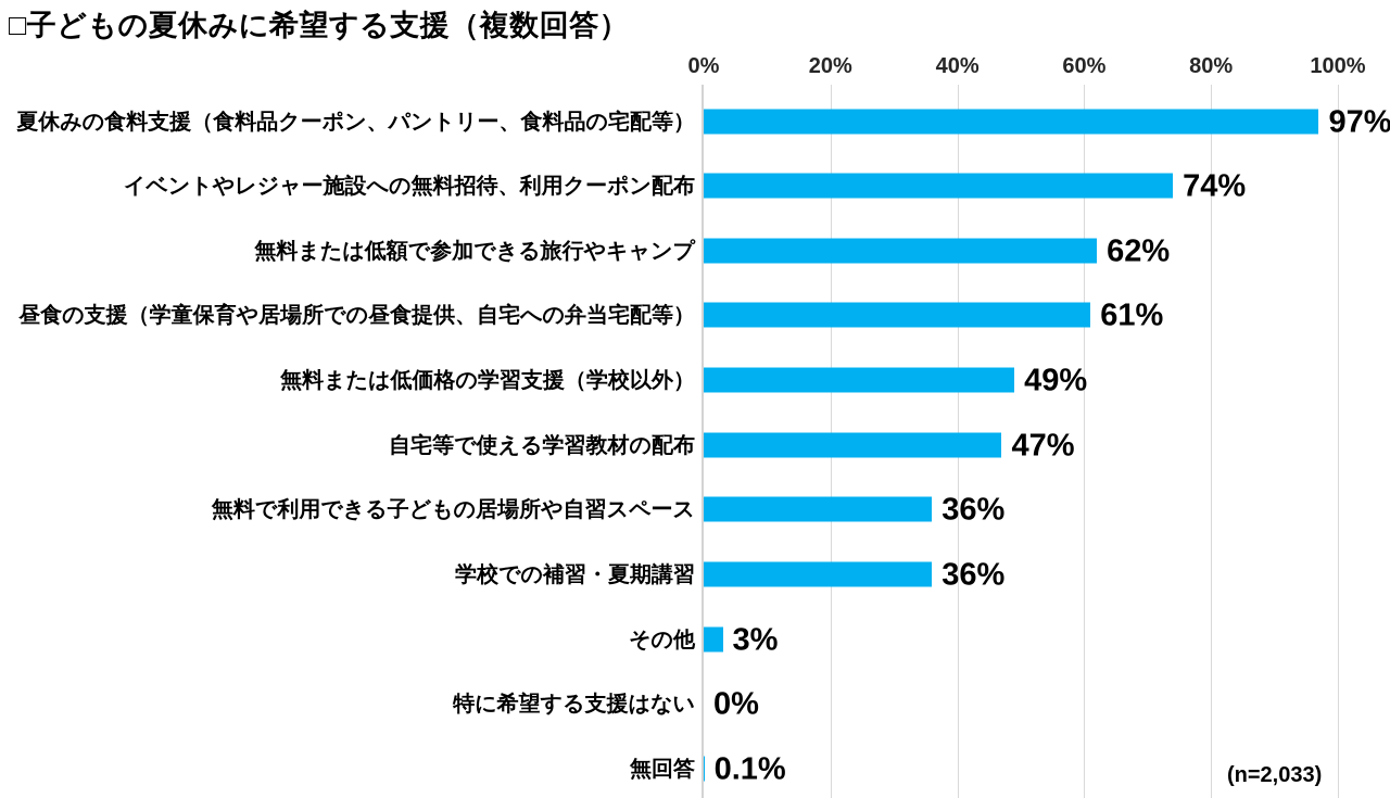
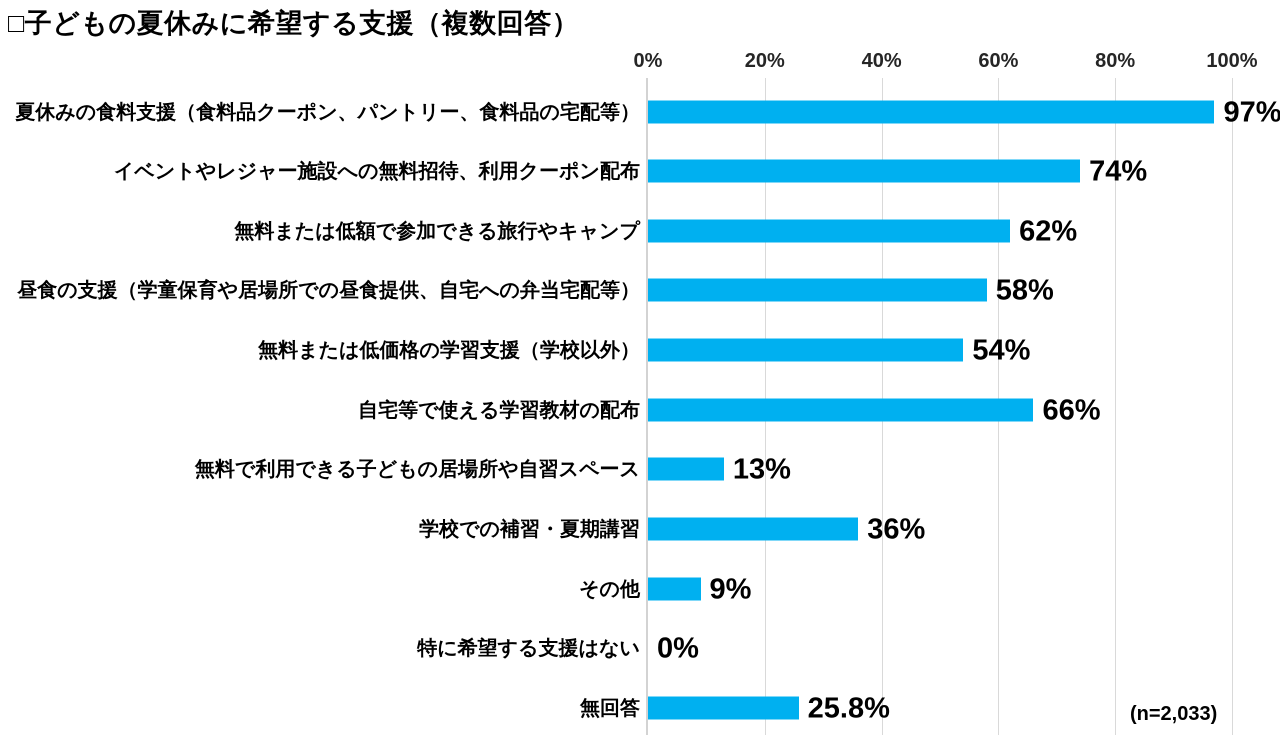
昼食の支援（学童保育や居場所での昼食提供、自宅への弁当宅配等）: 61% -> 58%
無料または低価格の学習支援（学校以外）: 49% -> 54%
自宅等で使える学習教材の配布: 47% -> 66%
無料で利用できる子どもの居場所や自習スペース: 36% -> 13%
その他: 3% -> 9%
無回答: 0.1% -> 25.8%
